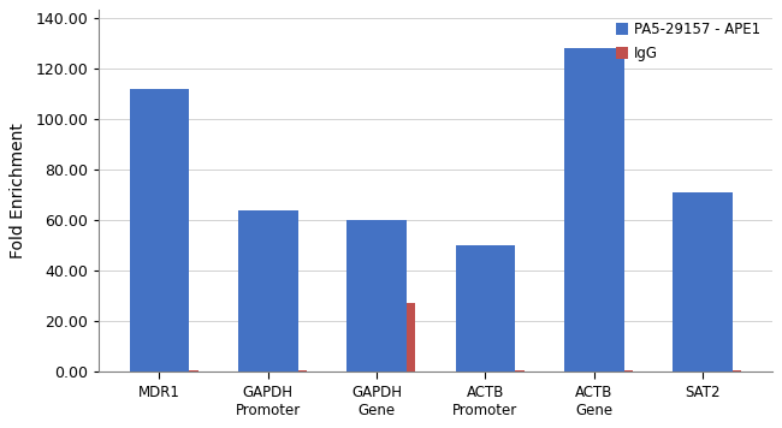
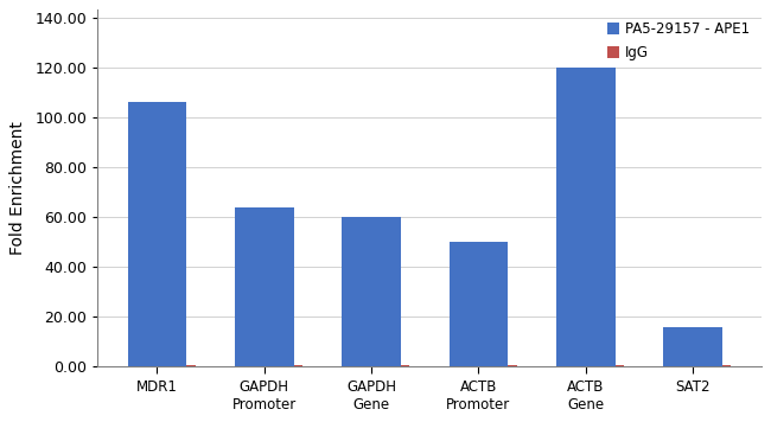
PA5-29157 - APE1/MDR1: 112 -> 106
IgG/GAPDH Gene: 27.0 -> 0.8
PA5-29157 - APE1/ACTB Gene: 128 -> 120
PA5-29157 - APE1/SAT2: 71 -> 16
